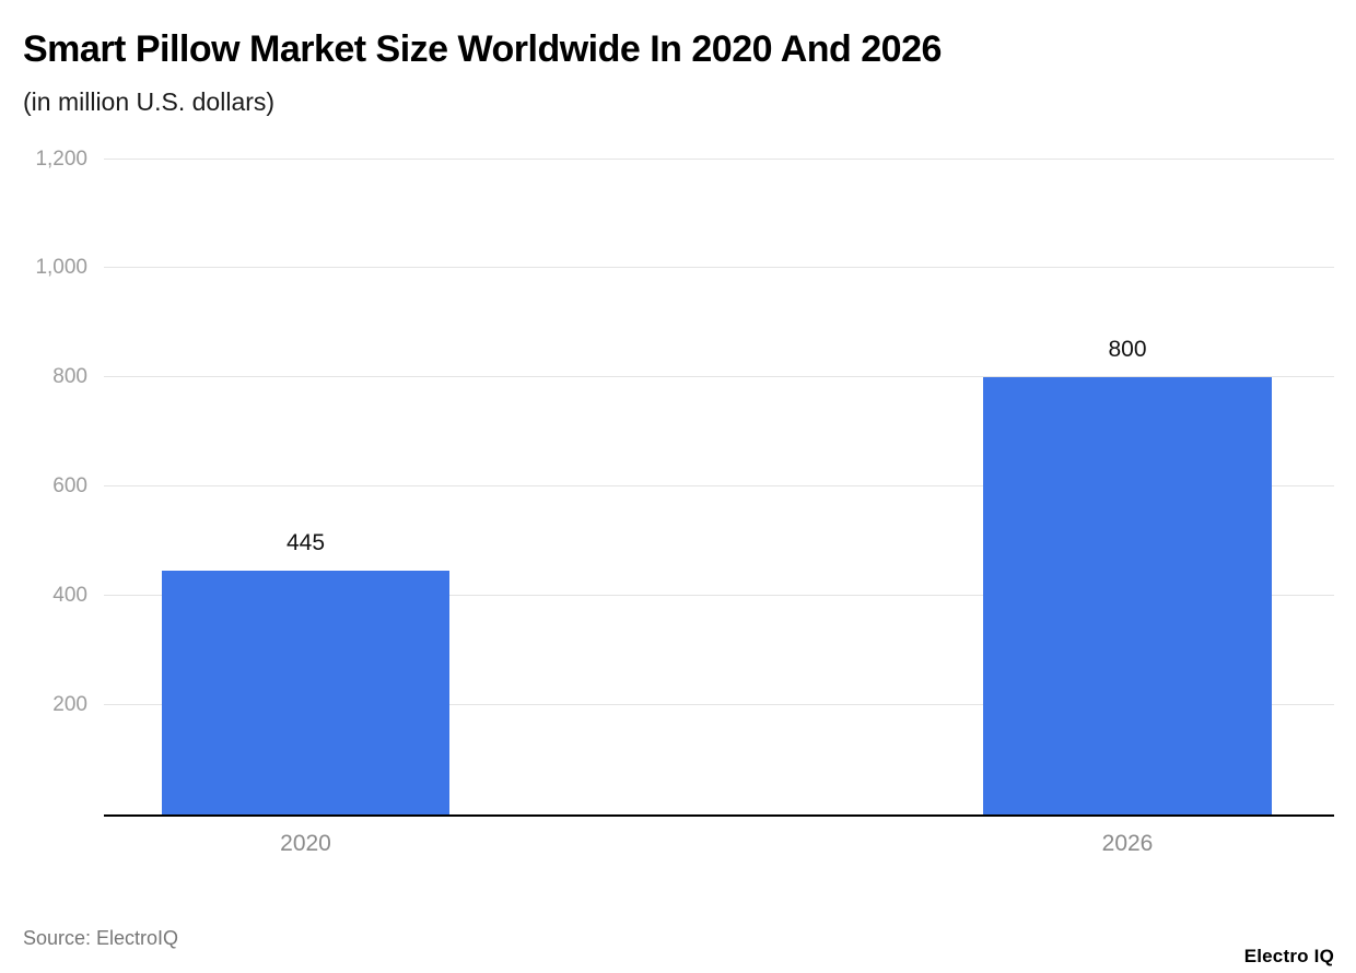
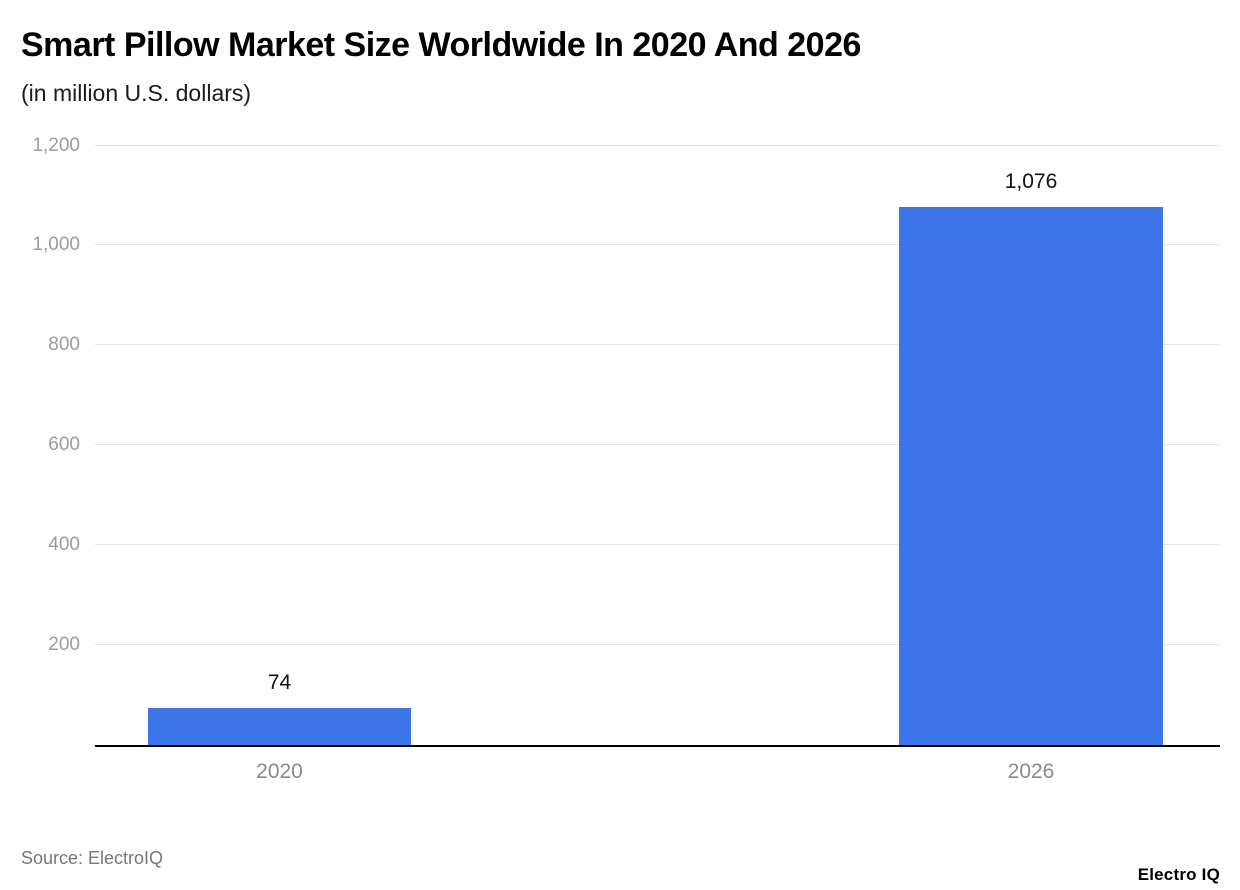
2020: 445 -> 74
2026: 800 -> 1,076
